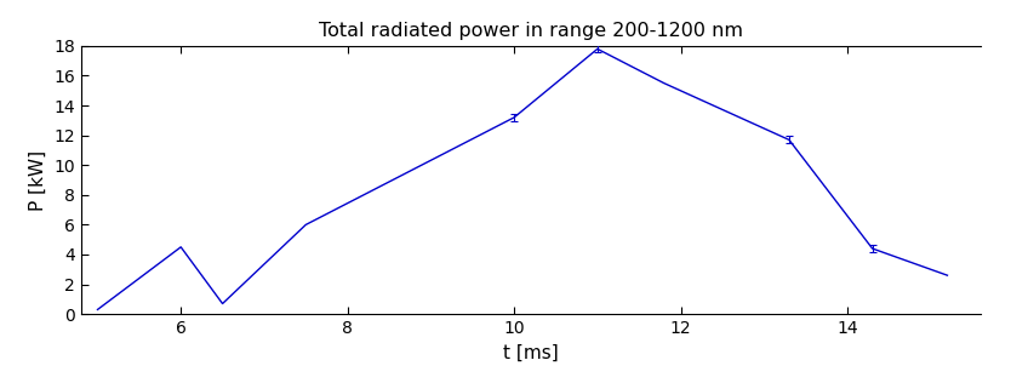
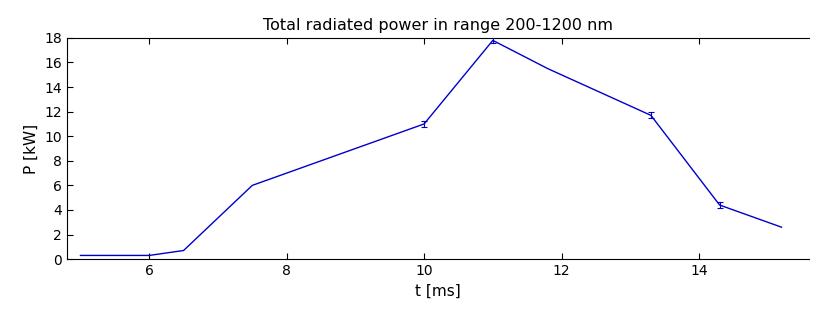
6: 4.5 -> 0.3
10: 13.2 -> 11.0
